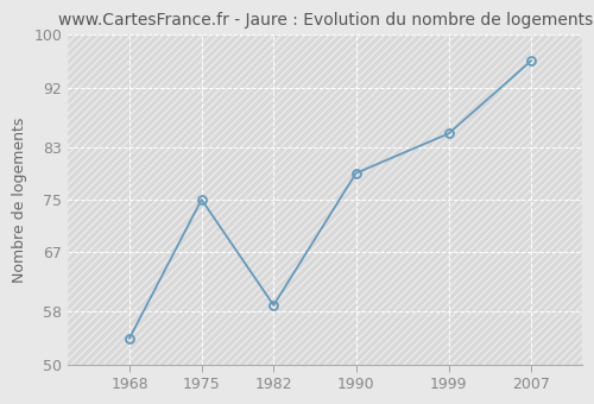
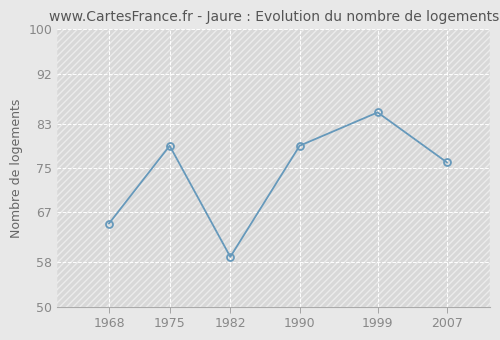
1968: 54 -> 65
1975: 75 -> 79
2007: 96 -> 76
